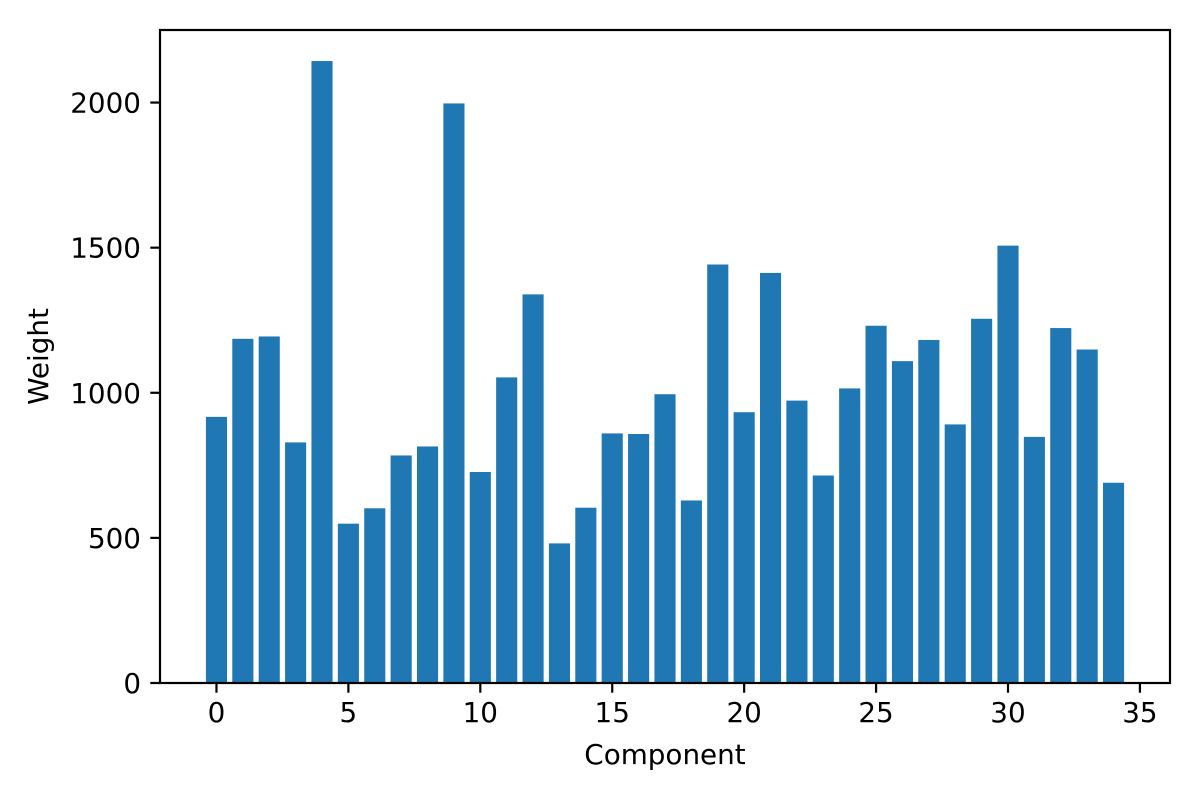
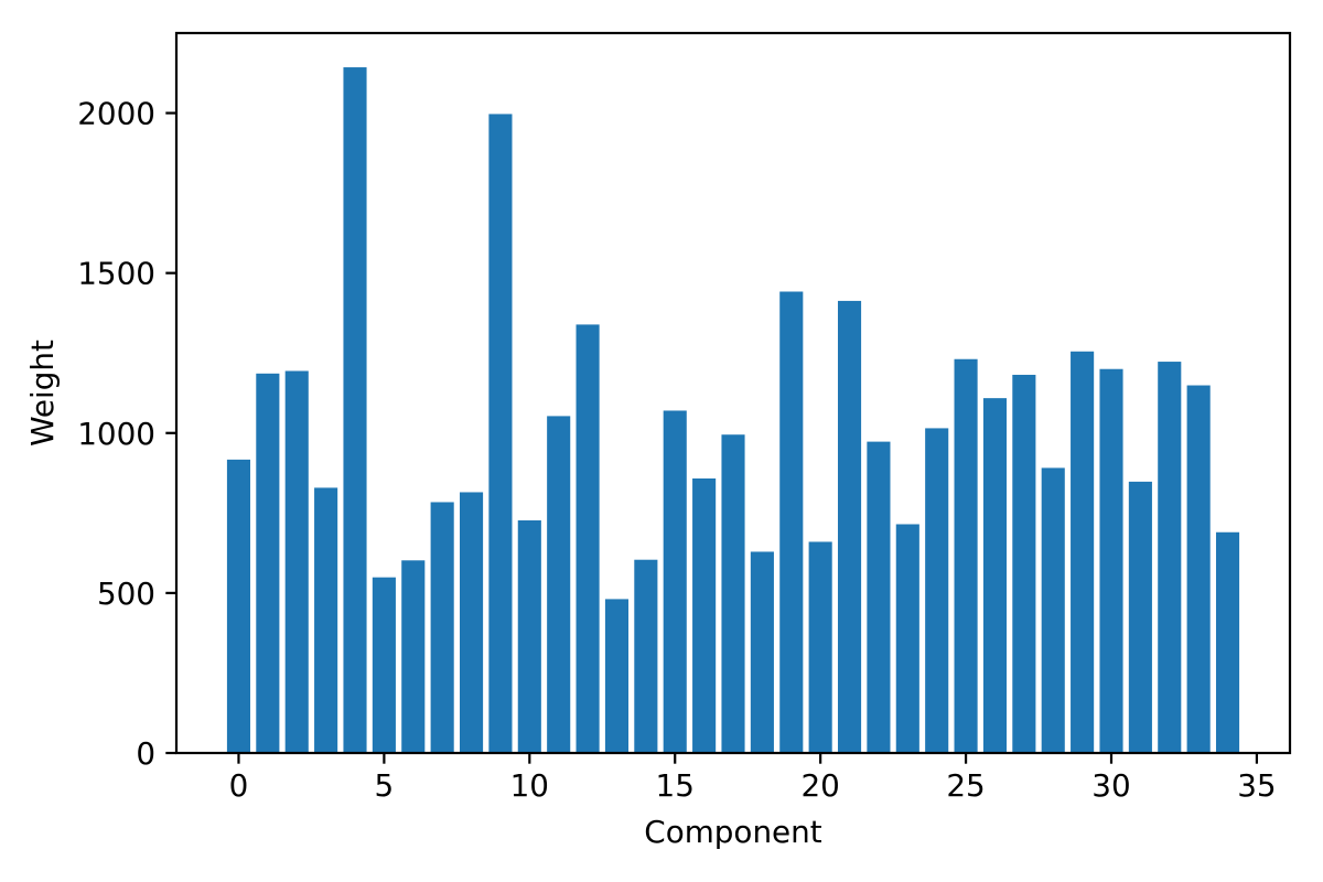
15: 860 -> 1070
20: 930 -> 660
30: 1510 -> 1200
